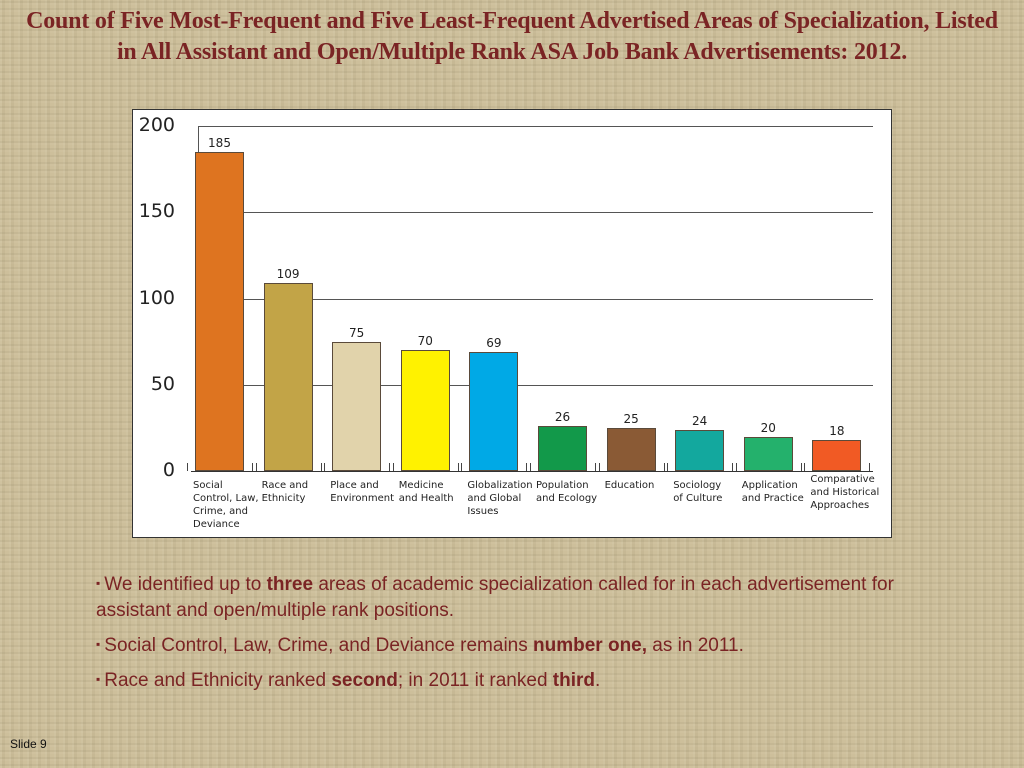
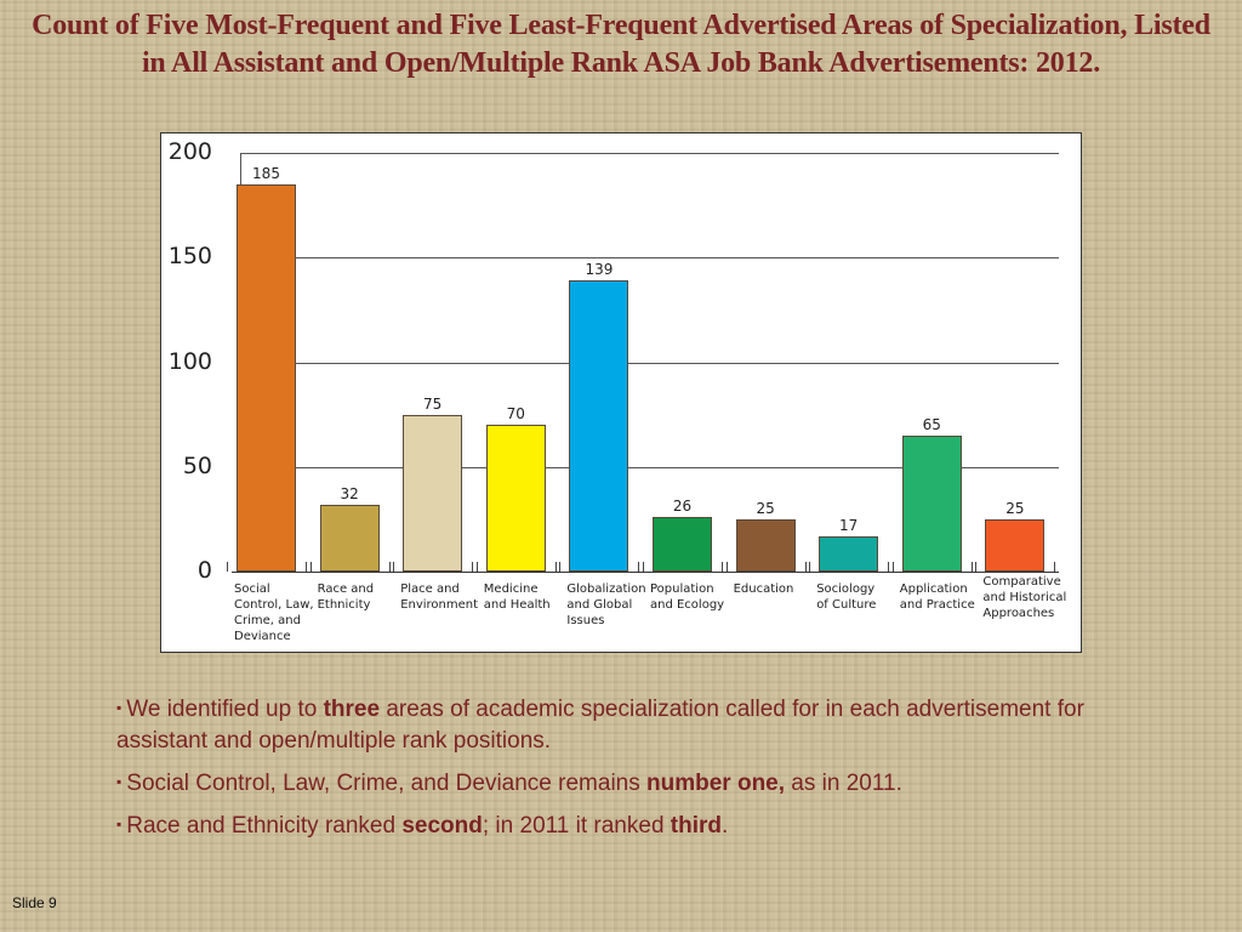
Race and Ethnicity: 109 -> 32
Globalization and Global Issues: 69 -> 139
Sociology of Culture: 24 -> 17
Application and Practice: 20 -> 65
Comparative and Historical Approaches: 18 -> 25
